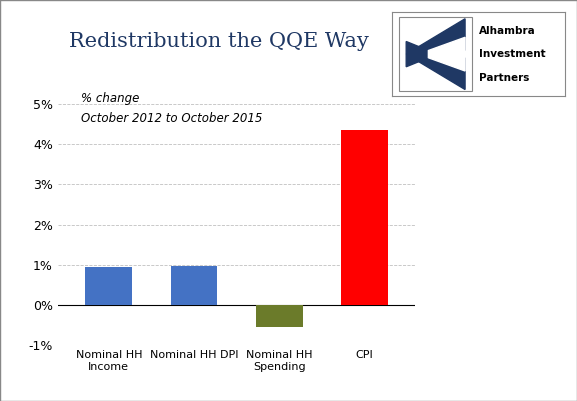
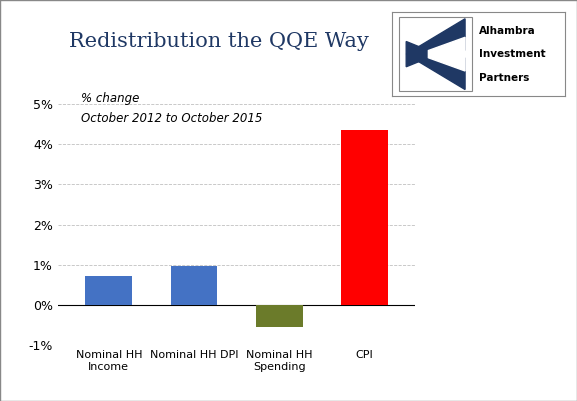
Nominal HH Income: 0.95% -> 0.72%
